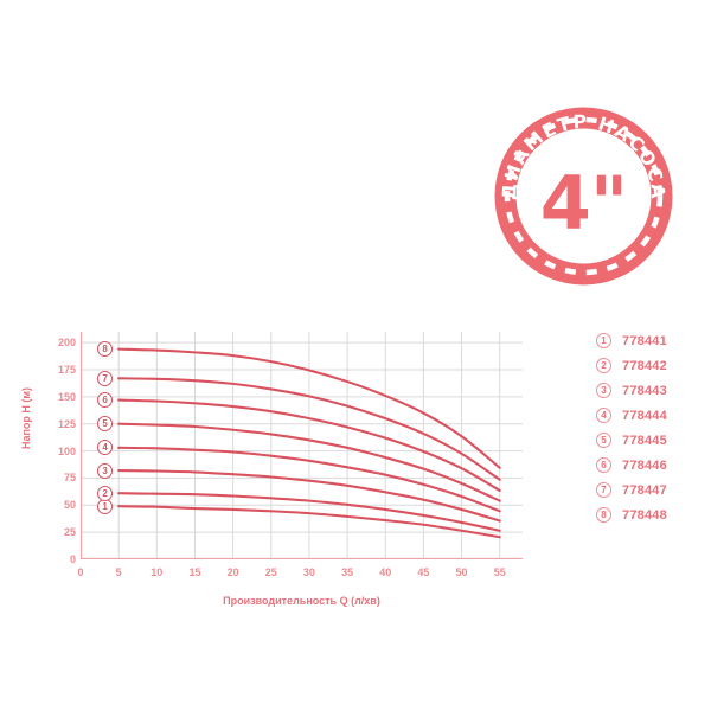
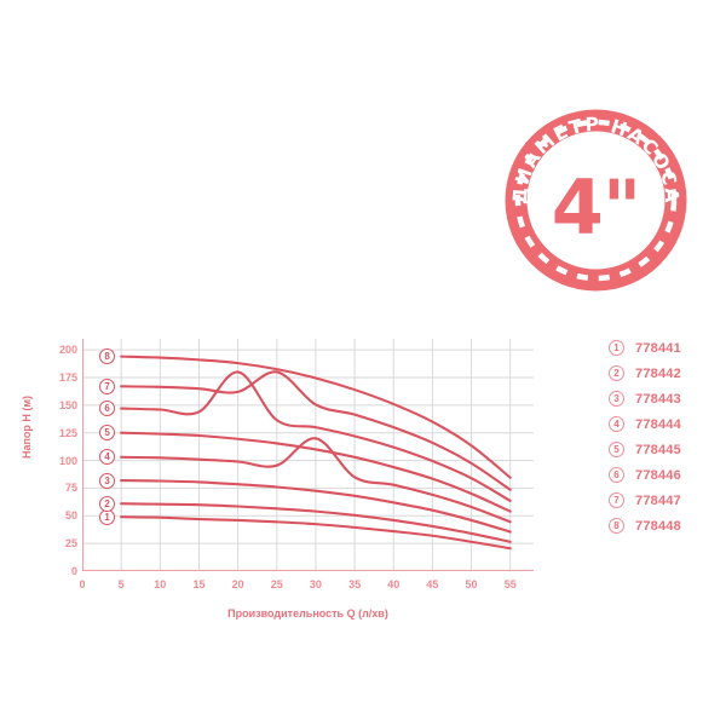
6/20: 140 -> 180
7/25: 160 -> 180
4/30: 90 -> 120
